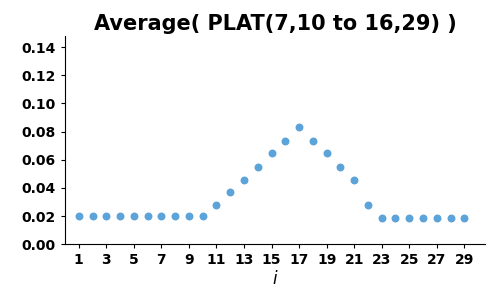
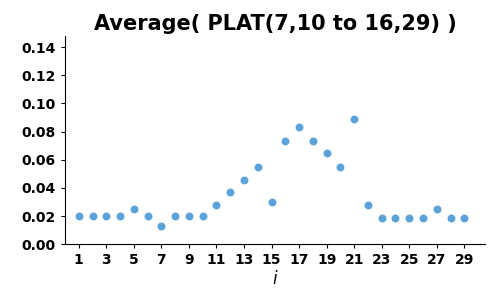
5: 0.020 -> 0.025
7: 0.020 -> 0.013
15: 0.065 -> 0.030
21: 0.046 -> 0.089
27: 0.019 -> 0.025
